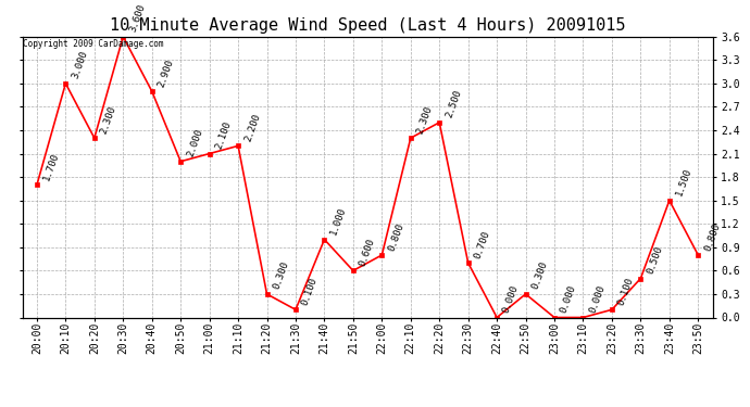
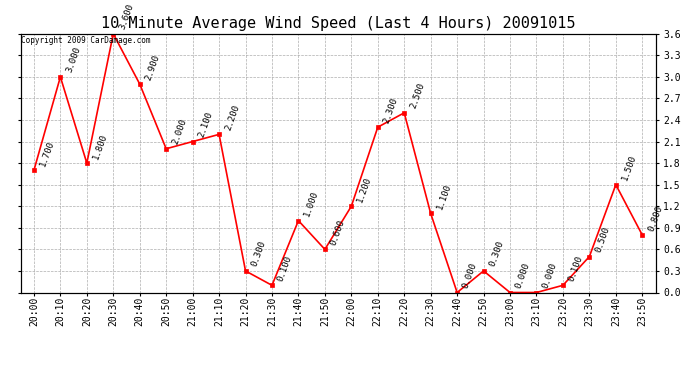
20:20: 2.300 -> 1.800
22:00: 0.800 -> 1.200
22:30: 0.700 -> 1.100
